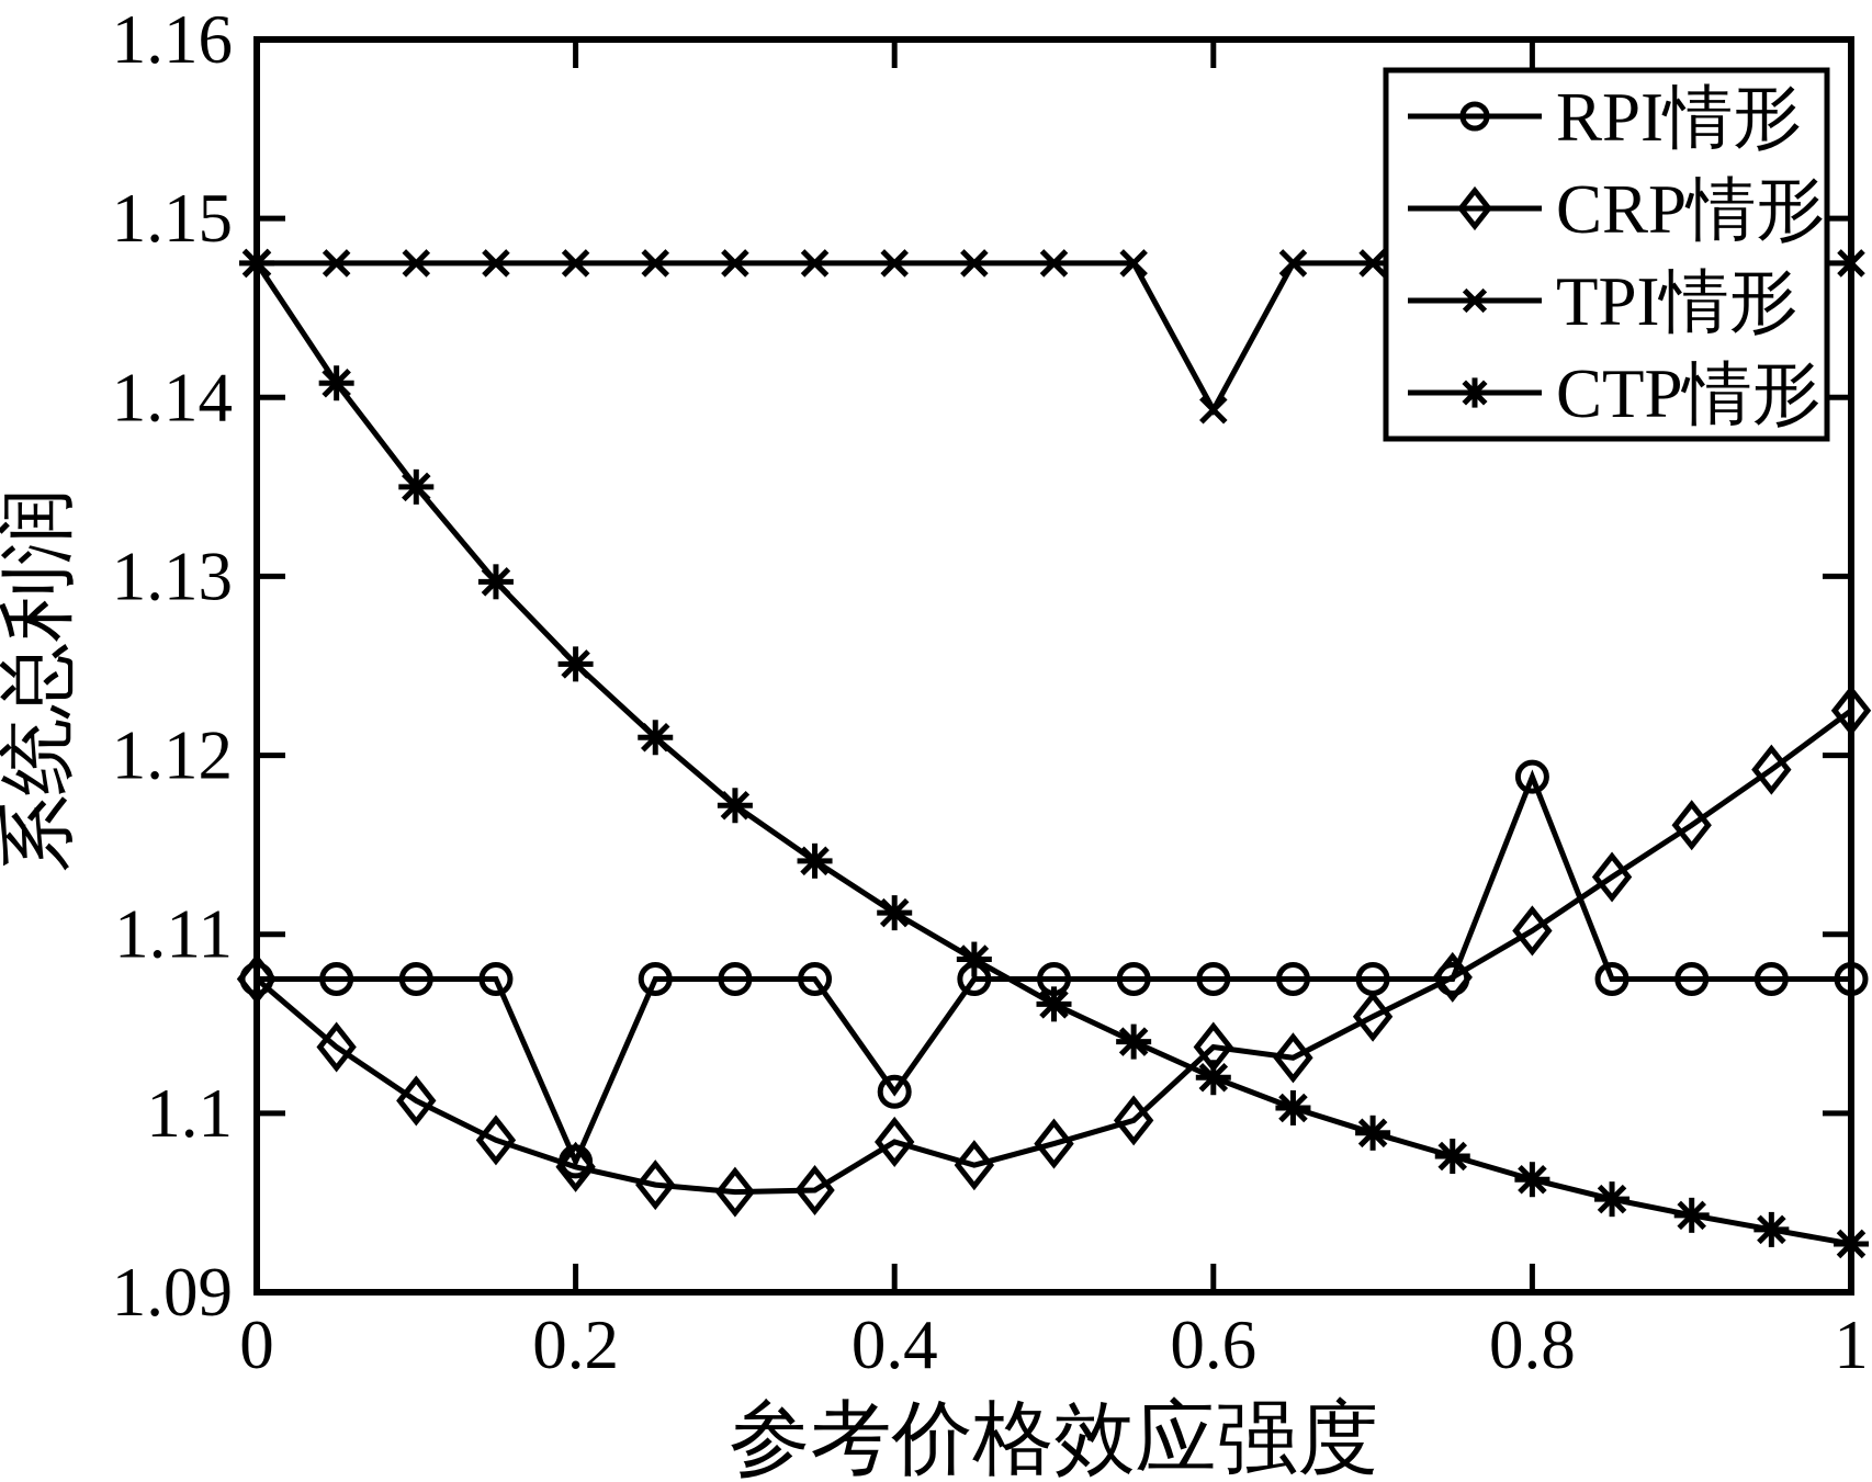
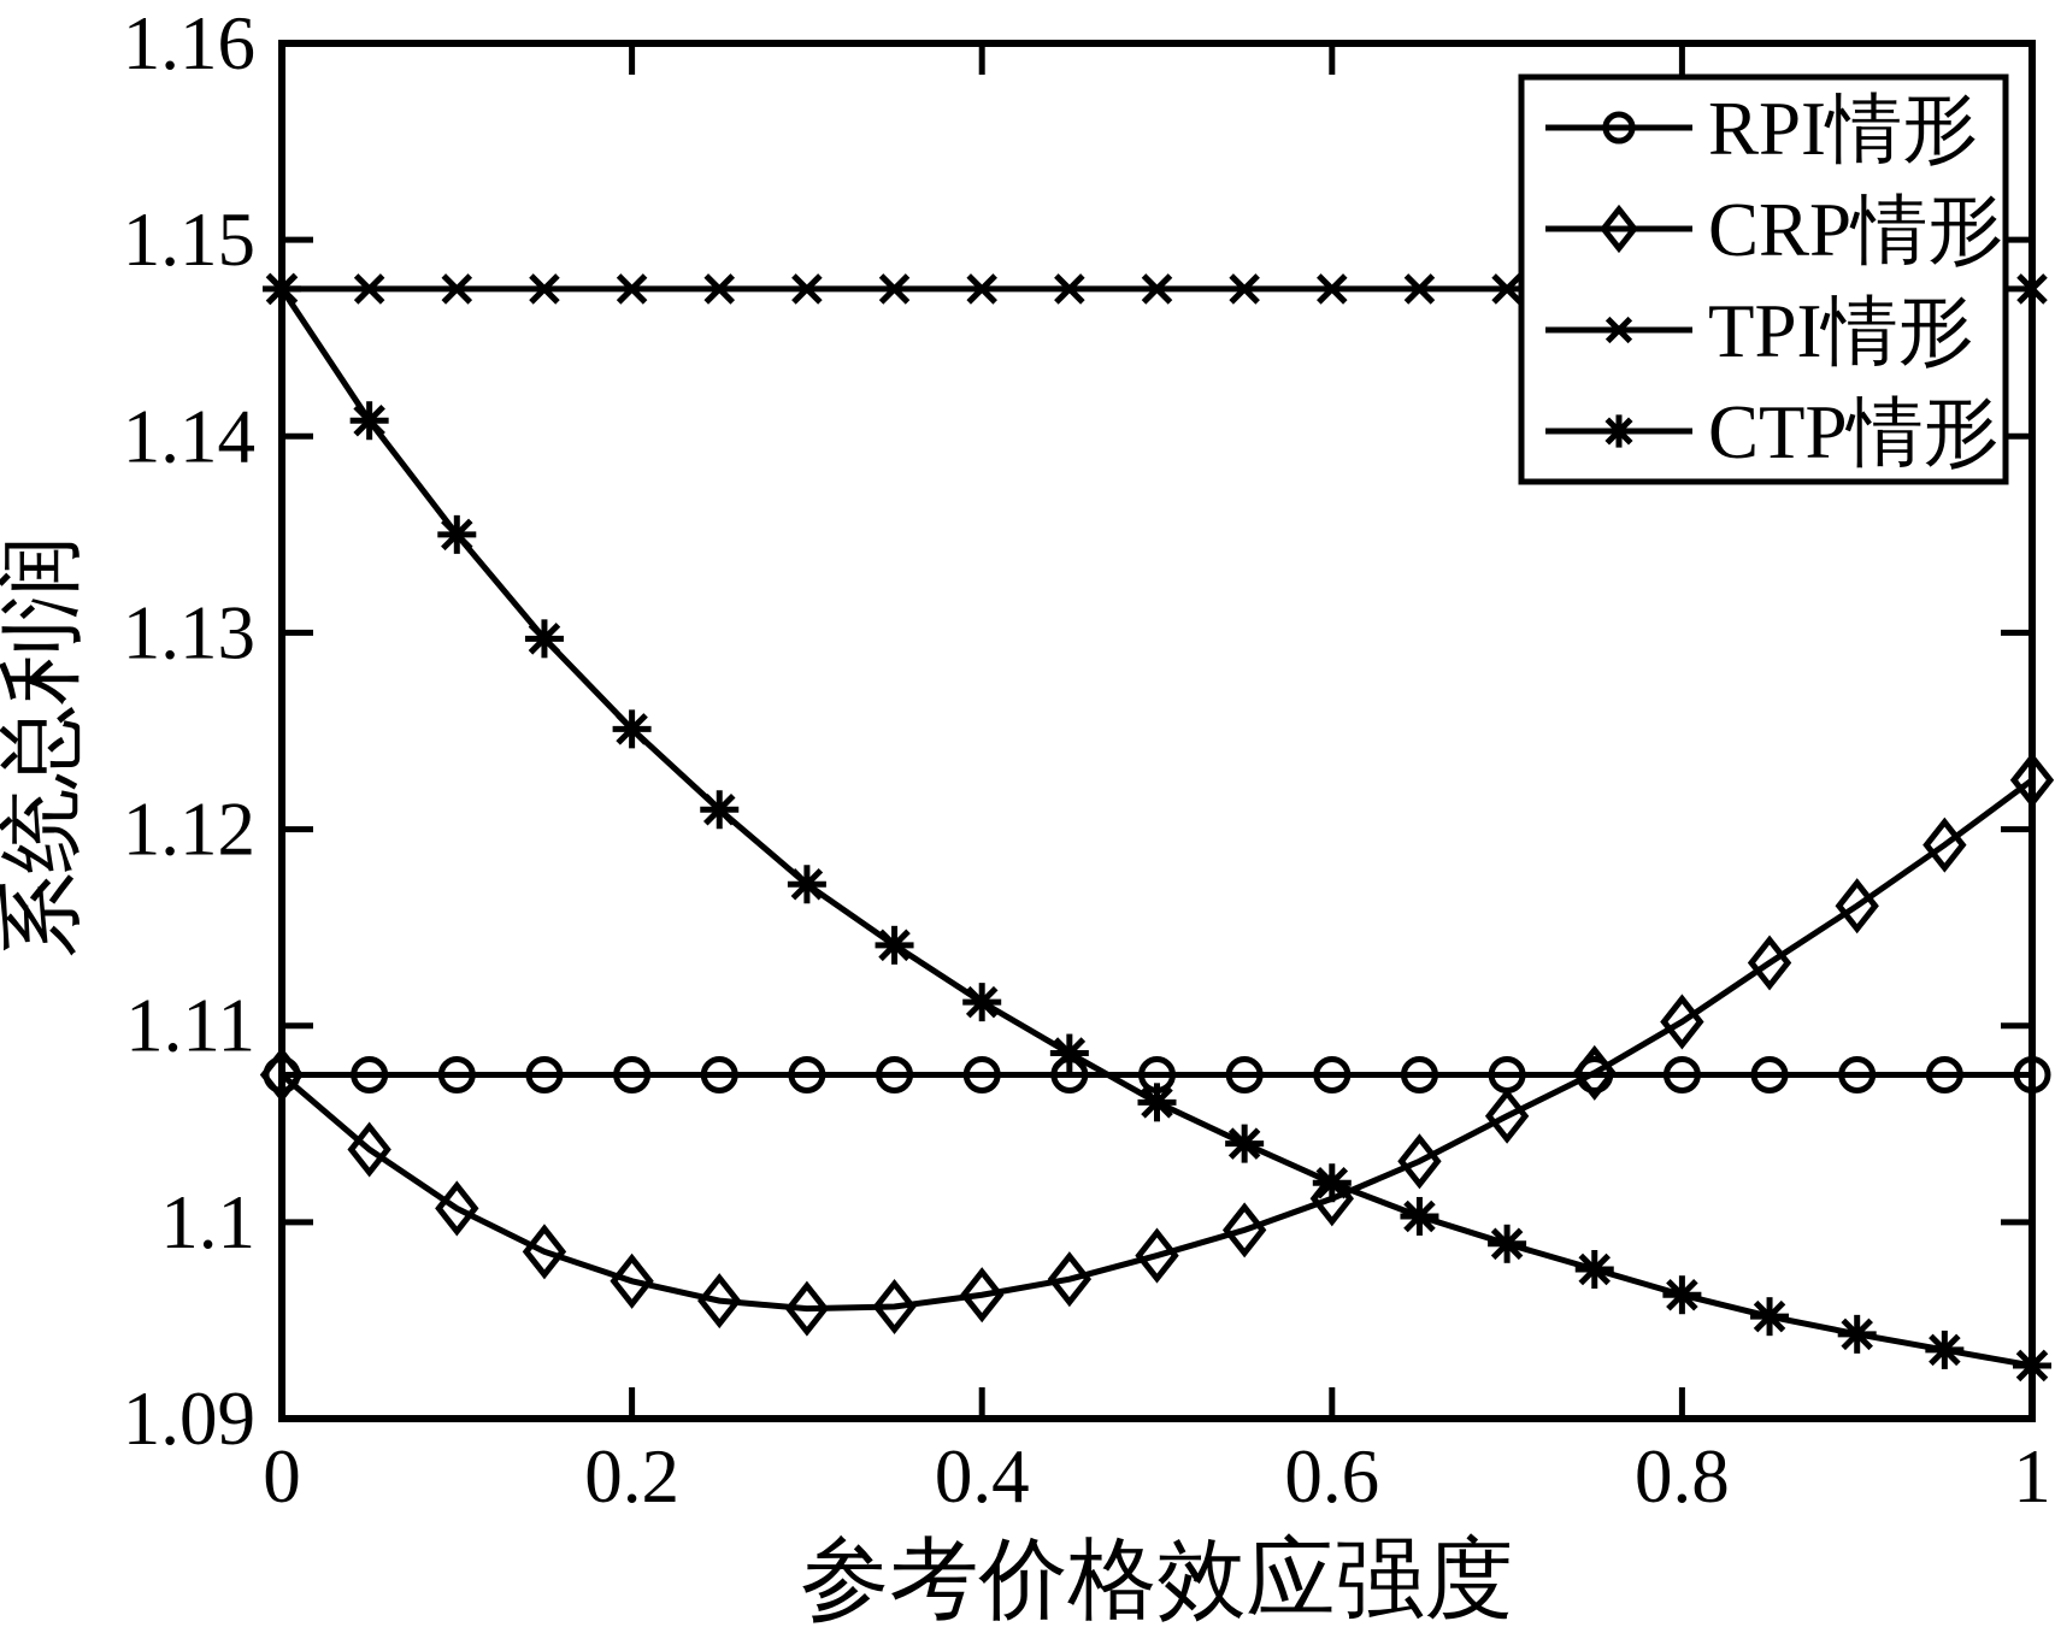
RPI情形/0.2: 1.0973 -> 1.1075
RPI情形/0.4: 1.1012 -> 1.1075
CRP情形/0.4: 1.0984 -> 1.0963
CRP情形/0.6: 1.1037 -> 1.1012
TPI情形/0.6: 1.1393 -> 1.1475
RPI情形/0.8: 1.1188 -> 1.1075
